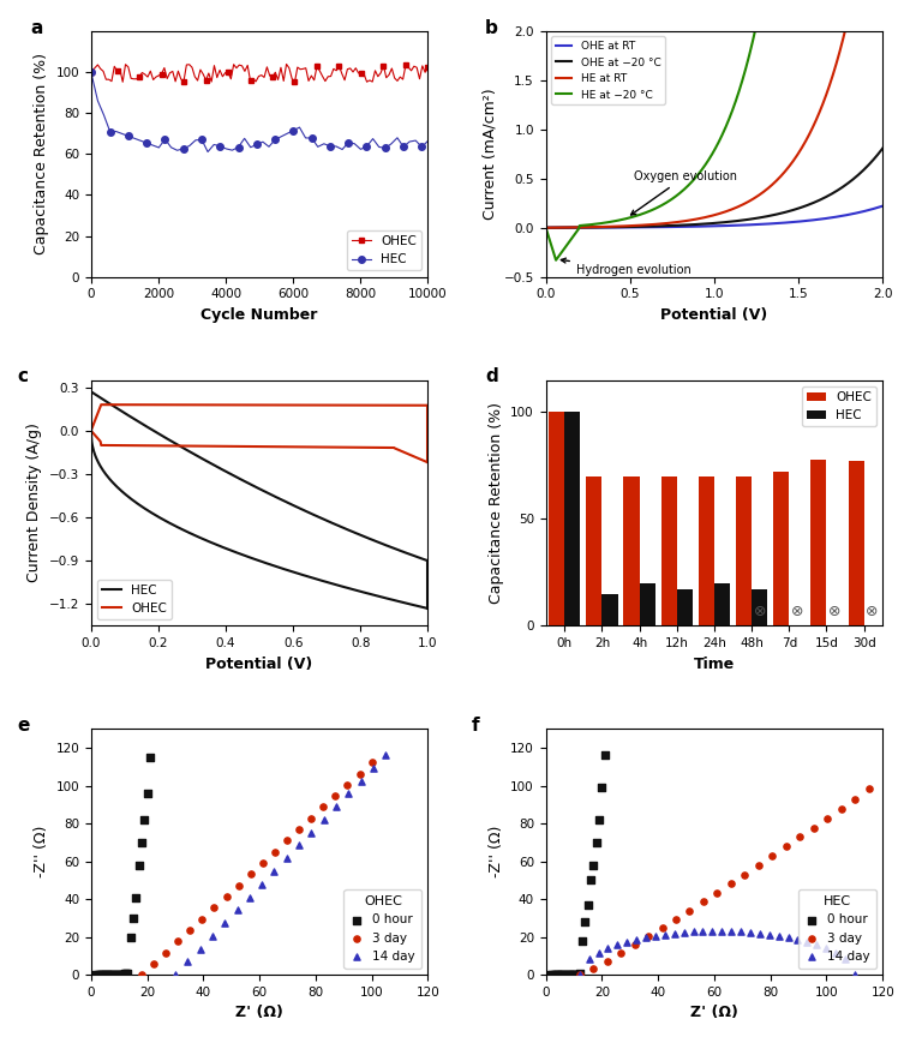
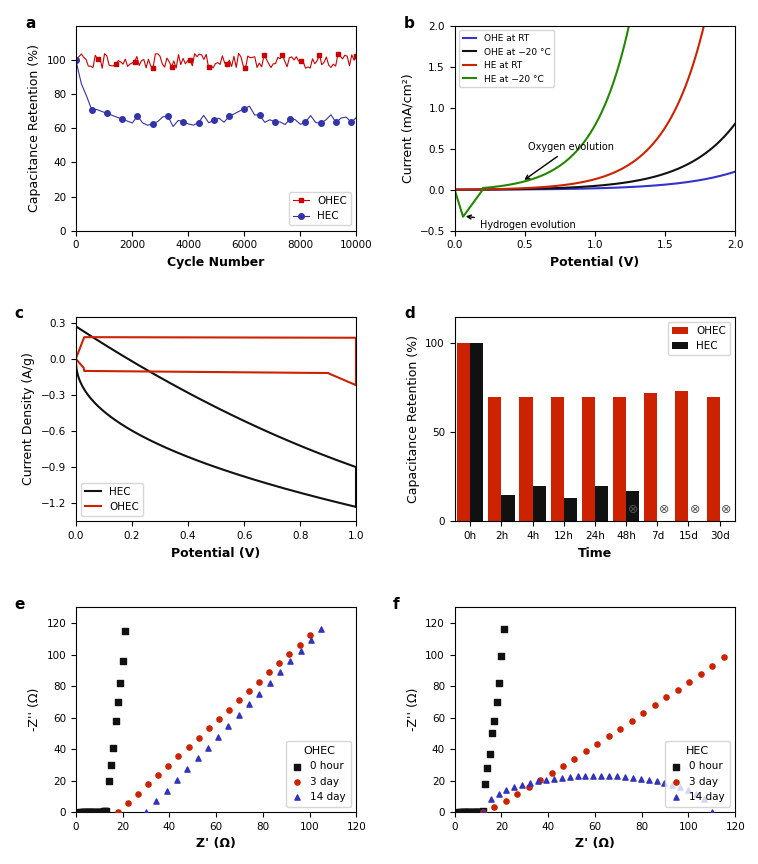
HEC/12h: 17 -> 13
OHEC/15d: 78 -> 73
OHEC/30d: 77 -> 70
